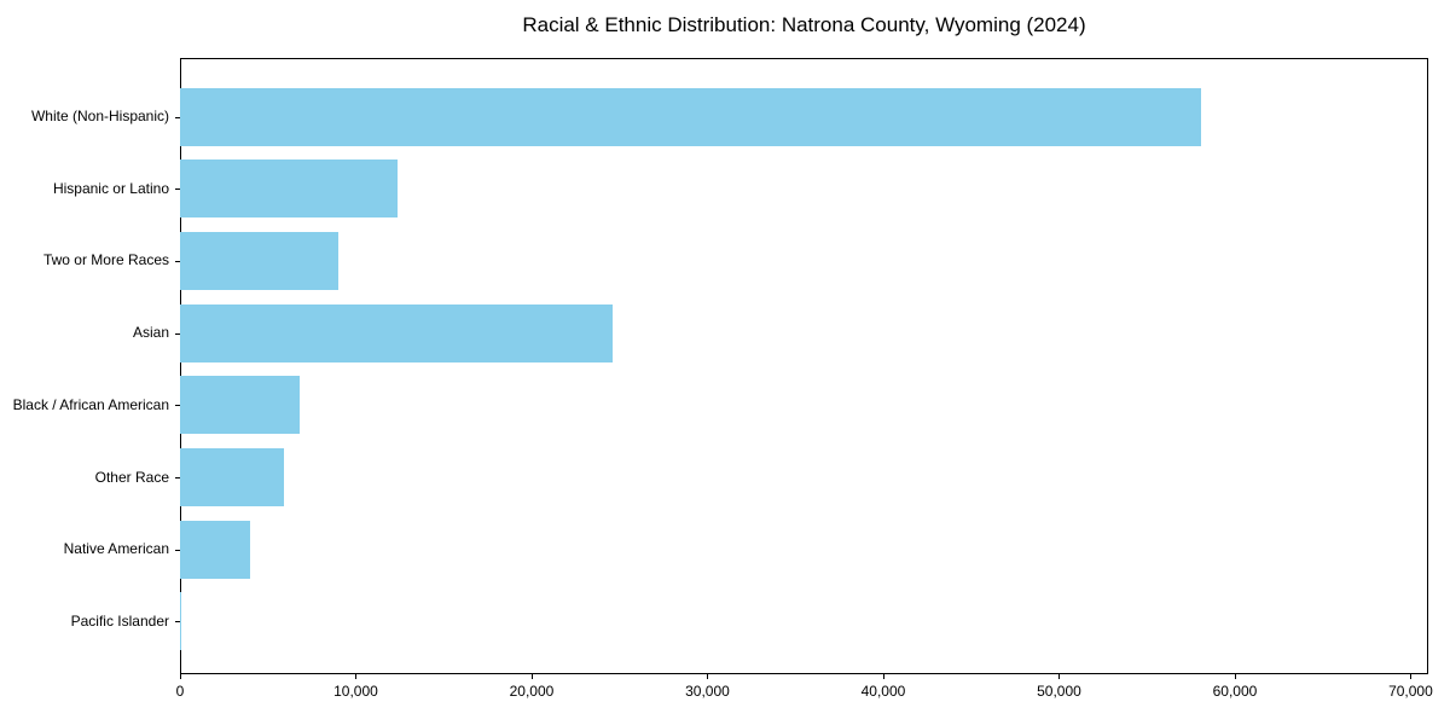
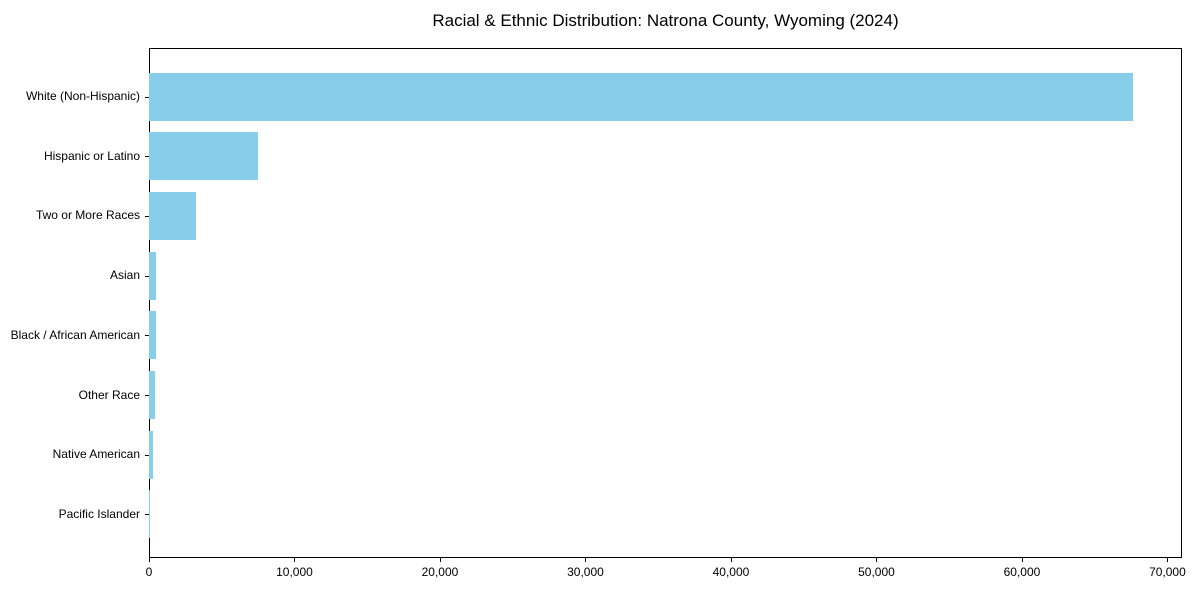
White (Non-Hispanic): 58100 -> 67600
Hispanic or Latino: 12400 -> 7500
Two or More Races: 9000 -> 3300
Asian: 24600 -> 500
Black / African American: 6800 -> 500
Other Race: 5900 -> 400
Native American: 4000 -> 300
